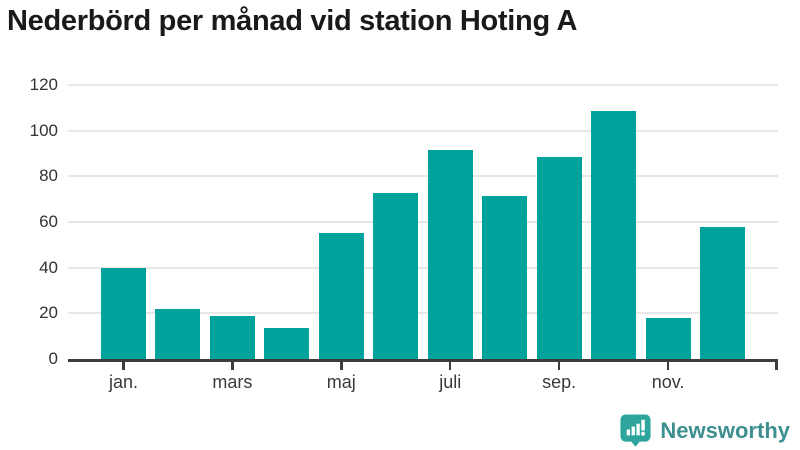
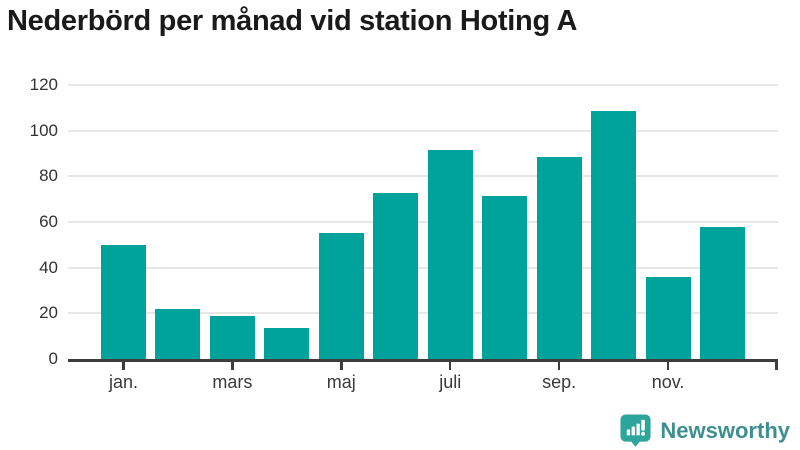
jan.: 40 -> 50
nov.: 18 -> 36
